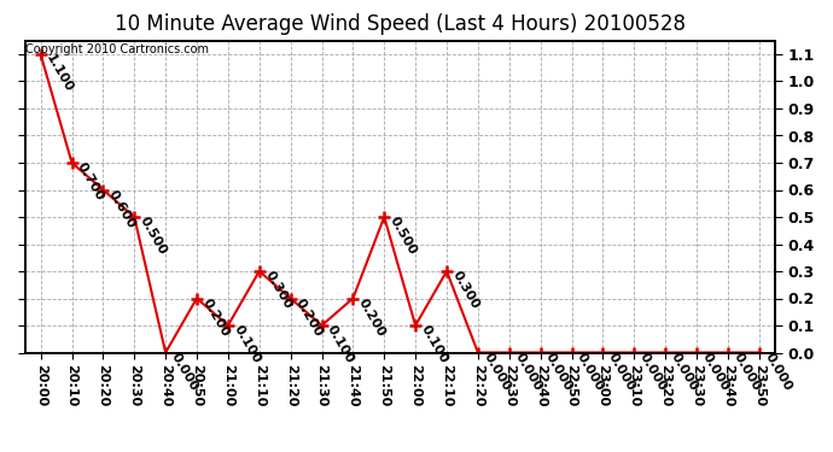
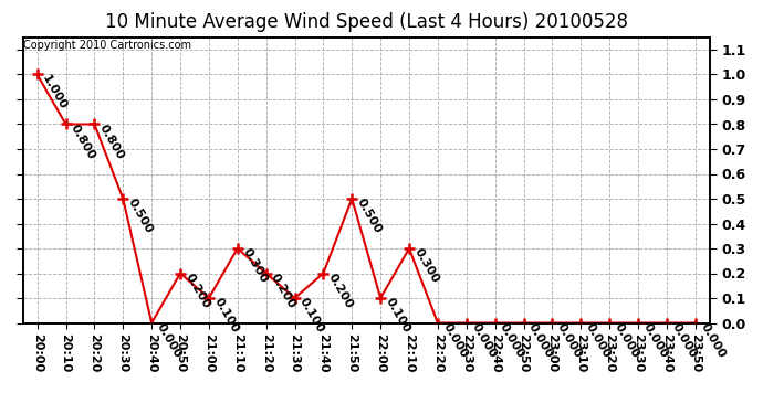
20:00: 1.100 -> 1.000
20:10: 0.700 -> 0.800
20:20: 0.600 -> 0.800
